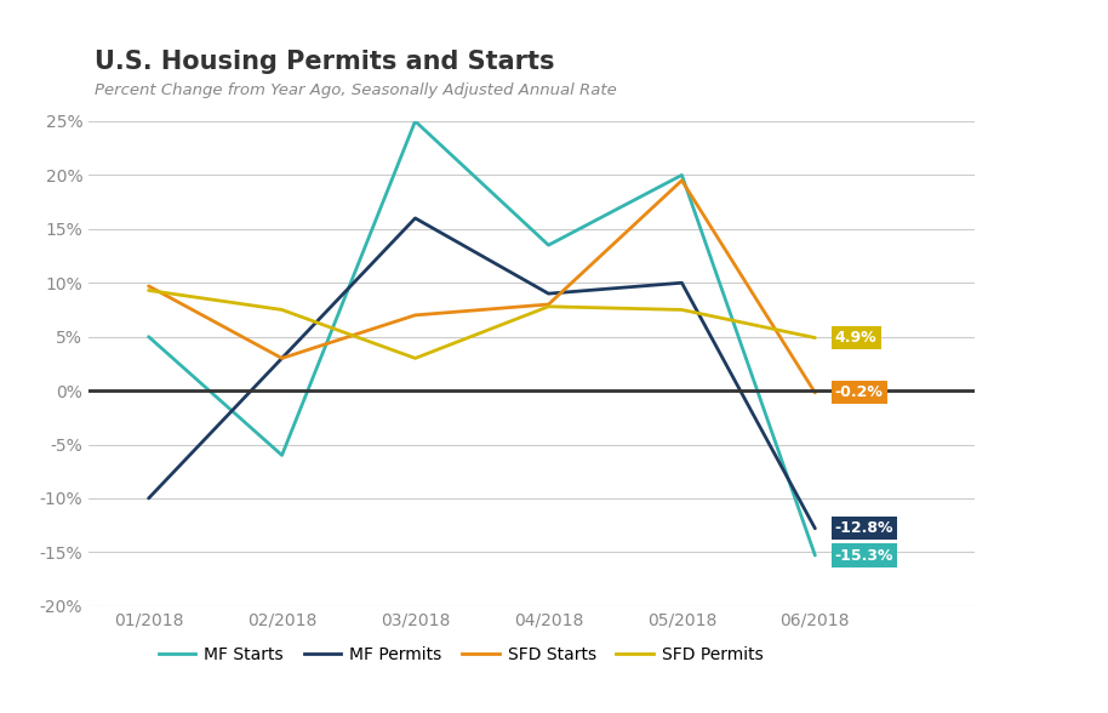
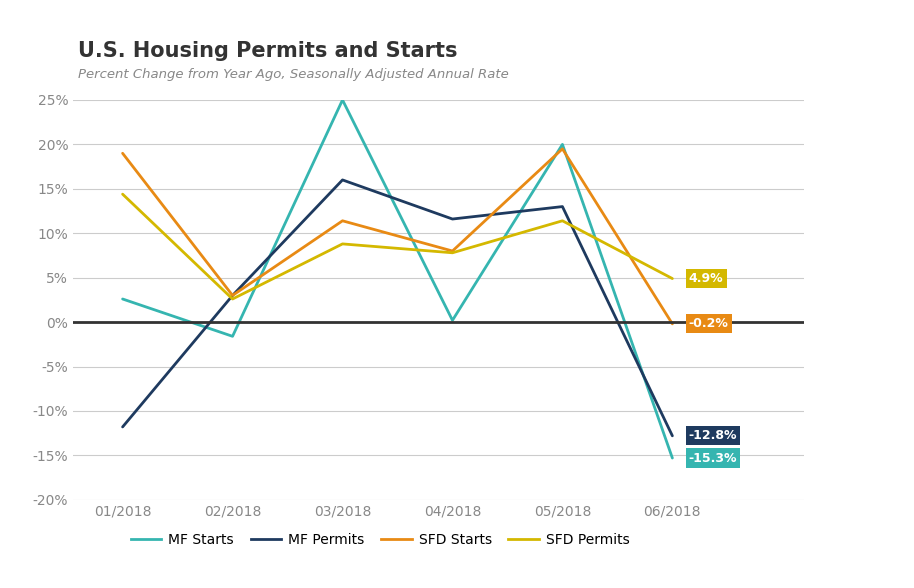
MF Starts/01/2018: 5.0% -> 2.6%
MF Permits/01/2018: -10.0% -> -11.8%
SFD Starts/01/2018: 9.7% -> 19.0%
SFD Permits/01/2018: 9.3% -> 14.4%
MF Starts/02/2018: -6.0% -> -1.6%
SFD Permits/02/2018: 7.5% -> 2.6%
SFD Starts/03/2018: 7.0% -> 11.4%
SFD Permits/03/2018: 3.0% -> 8.8%
MF Starts/04/2018: 13.5% -> 0.2%
MF Permits/04/2018: 9.0% -> 11.6%
MF Permits/05/2018: 10.0% -> 13.0%
SFD Permits/05/2018: 7.5% -> 11.4%
